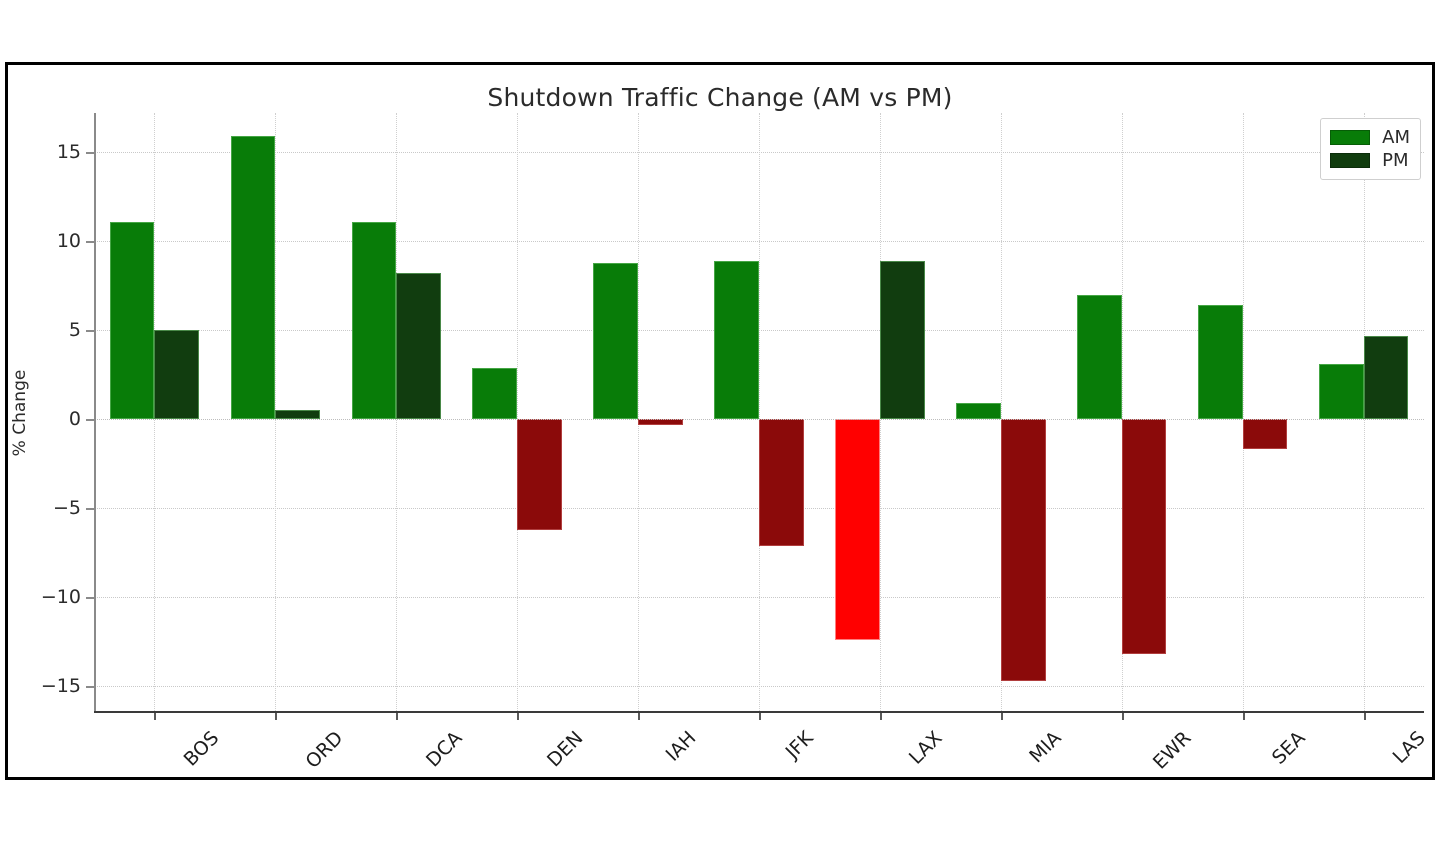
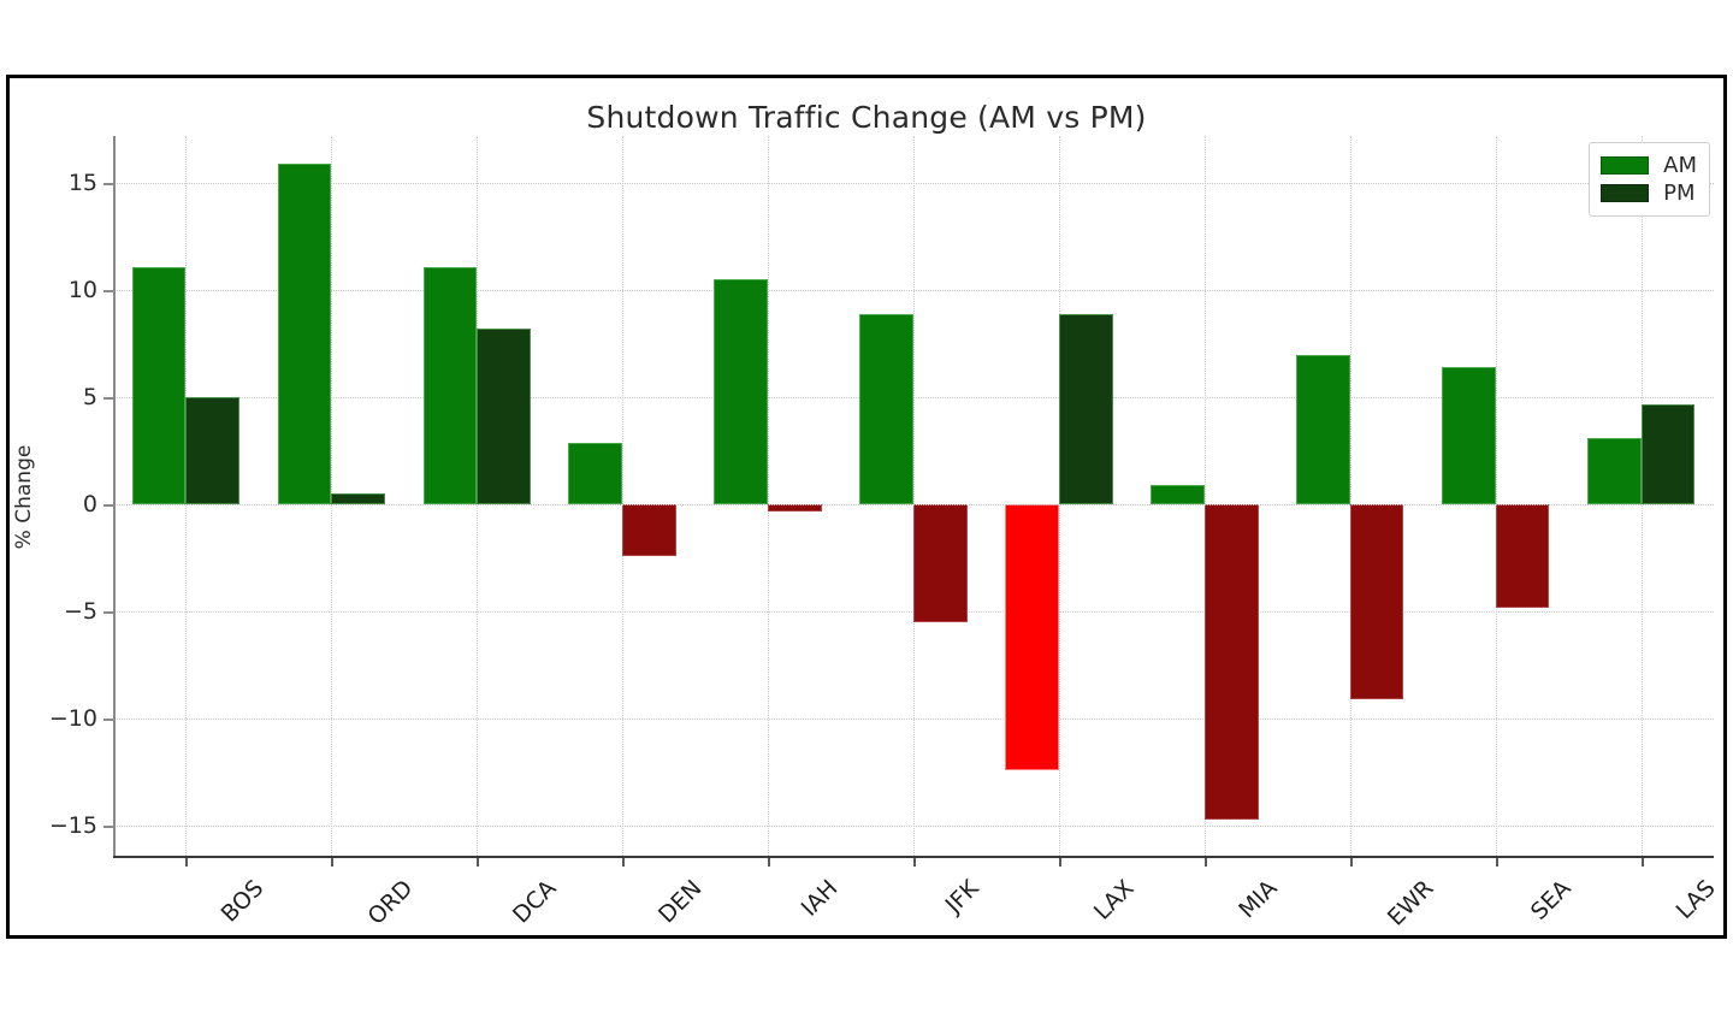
PM/DEN: -6.2 -> -2.4
AM/IAH: 8.8 -> 10.5
PM/JFK: -7.1 -> -5.5
PM/EWR: -13.2 -> -9.1
PM/SEA: -1.7 -> -4.8
